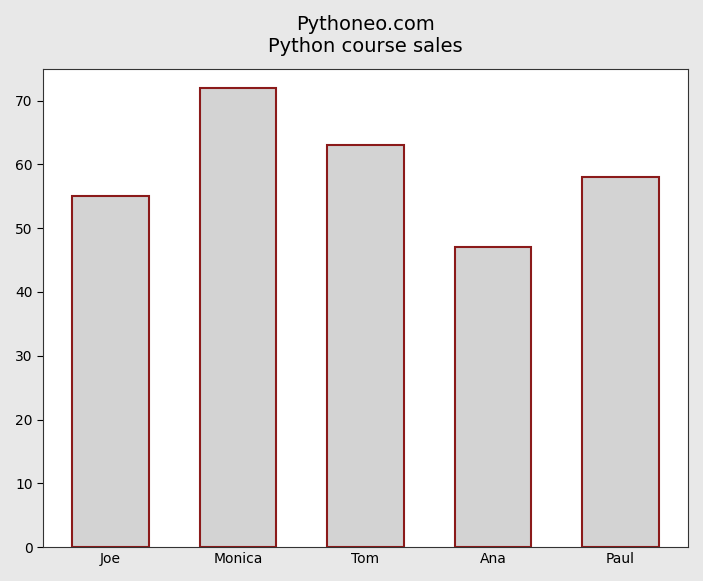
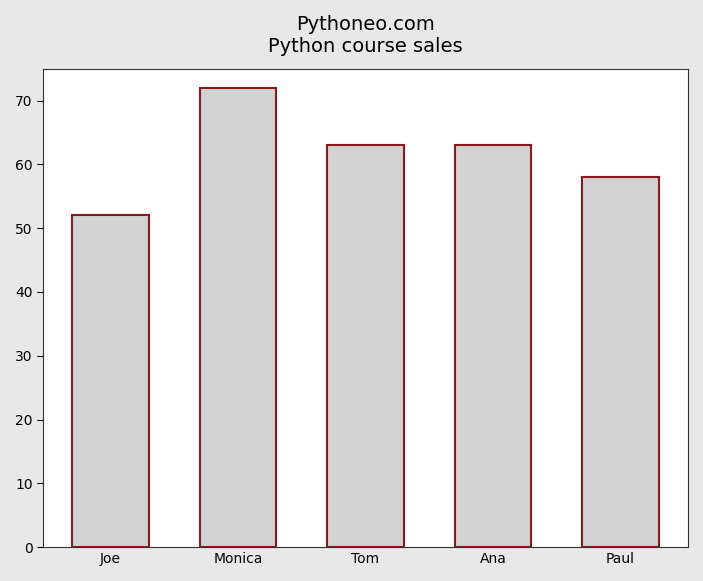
Joe: 55 -> 52
Ana: 47 -> 63
